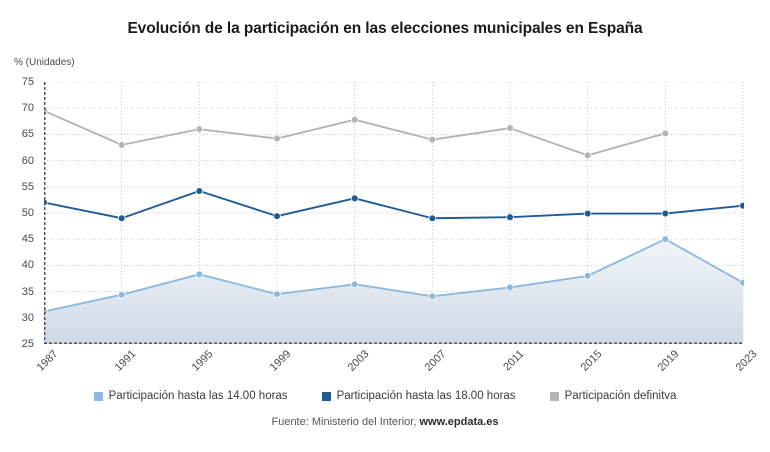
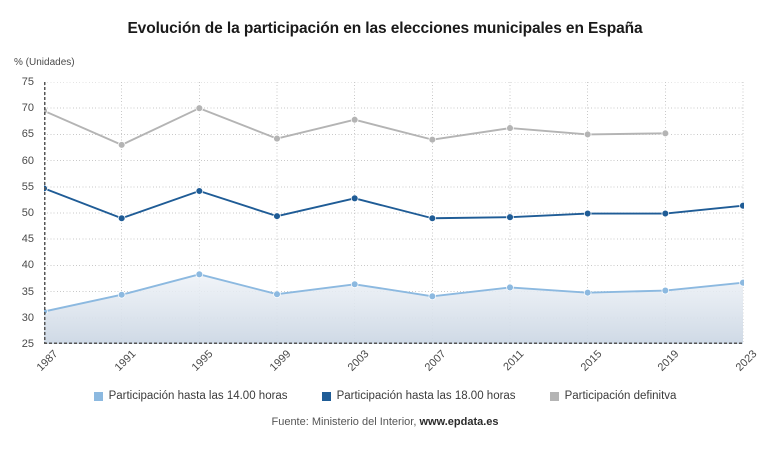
Participación hasta las 18.00 horas/1987: 52 -> 55
Participación definitva/1995: 66 -> 70
Participación hasta las 14.00 horas/2015: 38 -> 35
Participación definitva/2015: 61 -> 65
Participación hasta las 14.00 horas/2019: 45 -> 35
